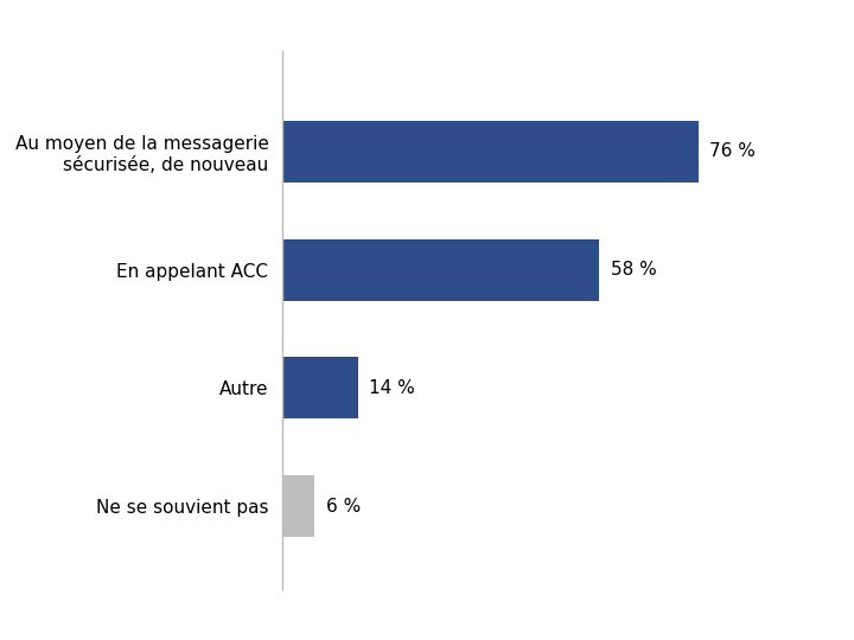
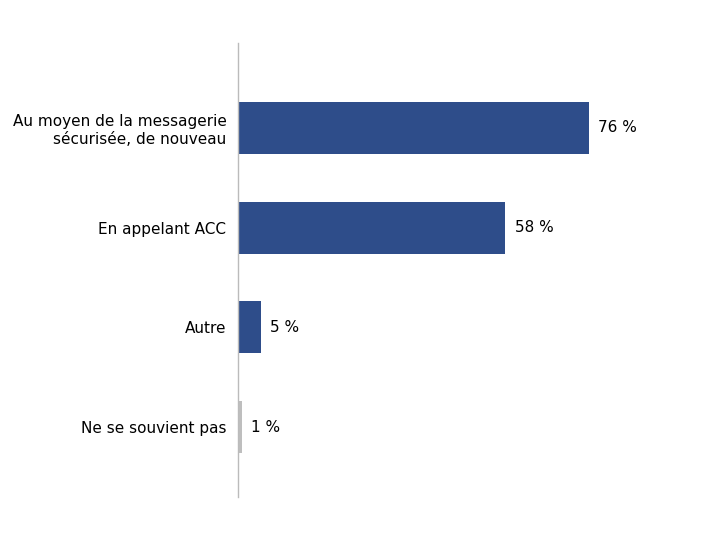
Autre: 14 -> 5
Ne se souvient pas: 6 -> 1
